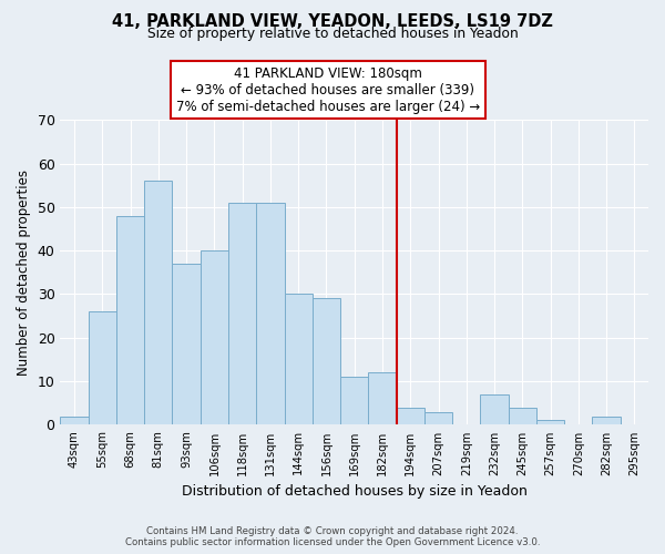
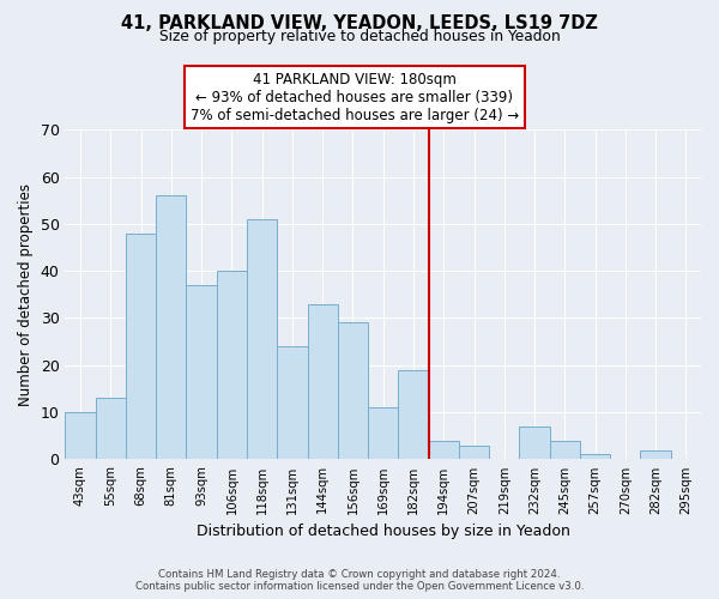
43sqm: 2 -> 10
55sqm: 26 -> 13
131sqm: 51 -> 24
144sqm: 30 -> 33
182sqm: 12 -> 19
